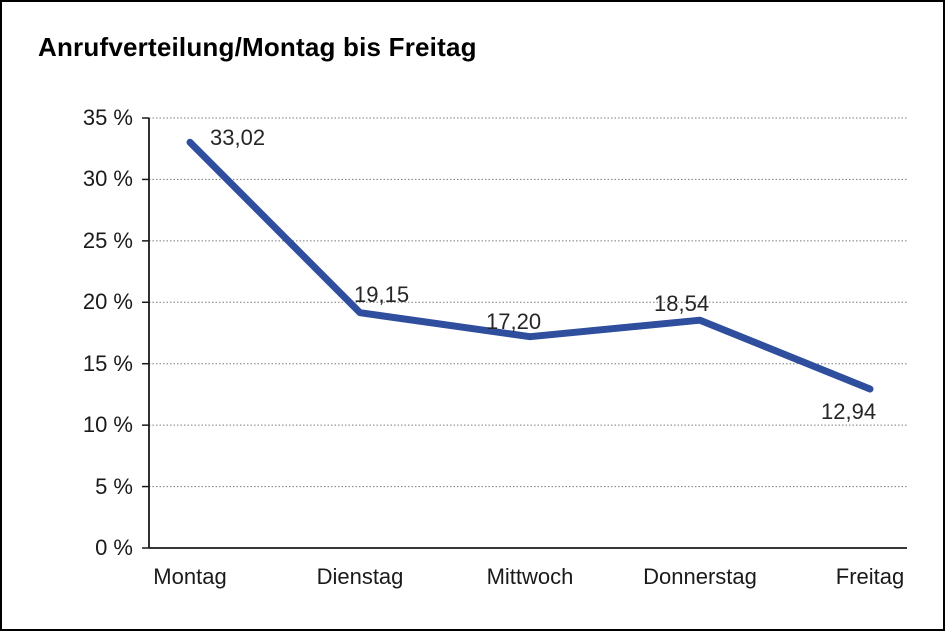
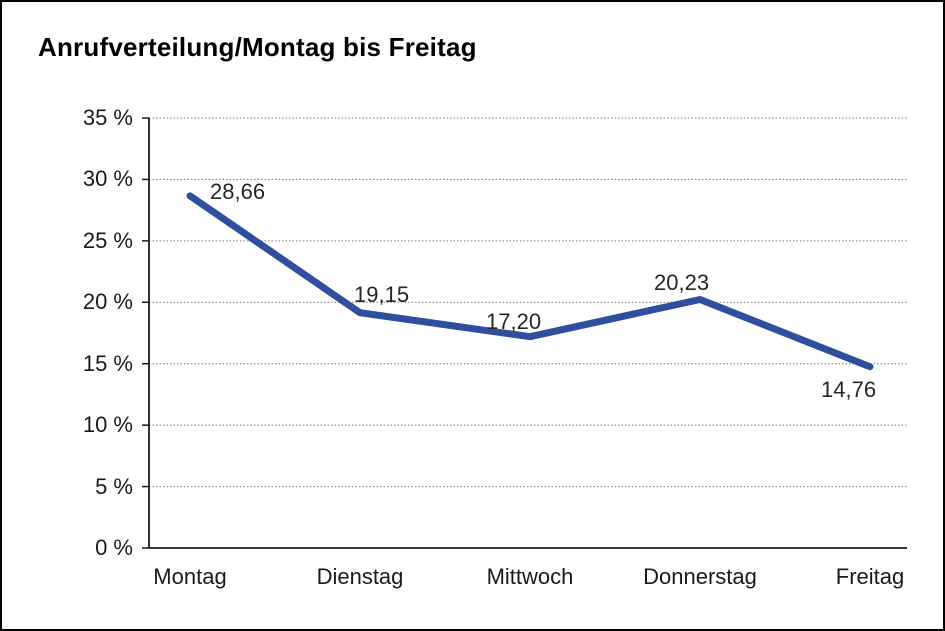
Montag: 33,02 -> 28,66
Donnerstag: 18,54 -> 20,23
Freitag: 12,94 -> 14,76
